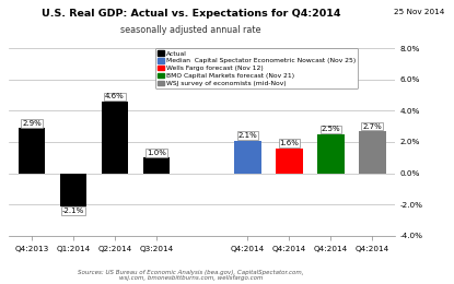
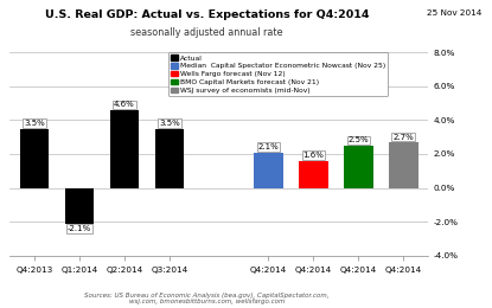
Q4:2013: 2.9% -> 3.5%
Q3:2014: 1.0% -> 3.5%
